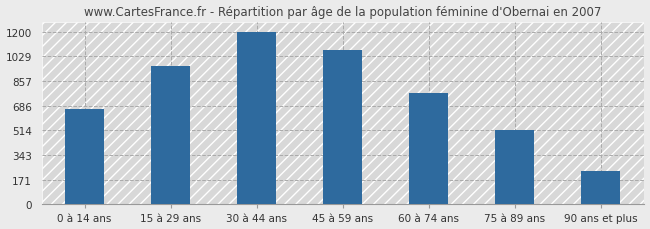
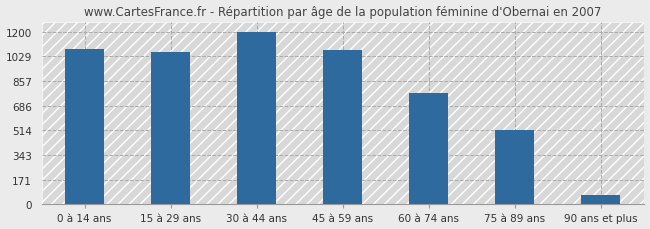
0 à 14 ans: 660 -> 1080
15 à 29 ans: 960 -> 1060
90 ans et plus: 230 -> 60
